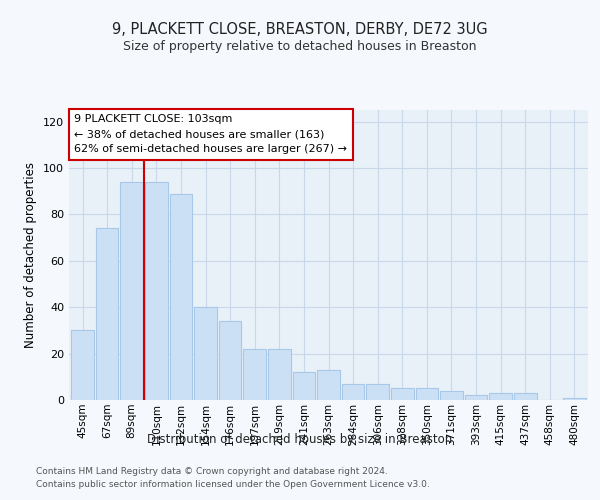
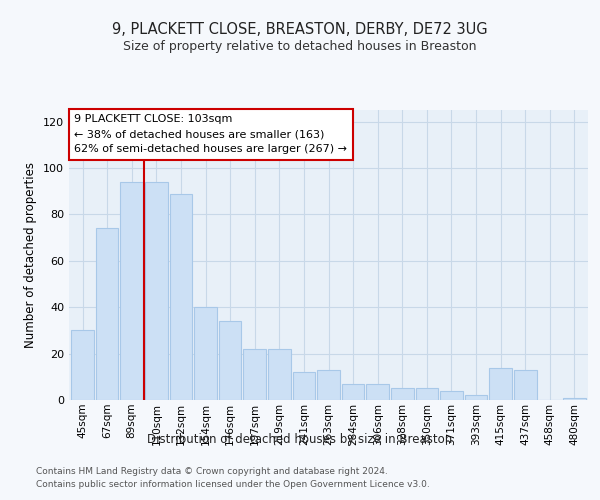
415sqm: 3 -> 14
437sqm: 3 -> 13
